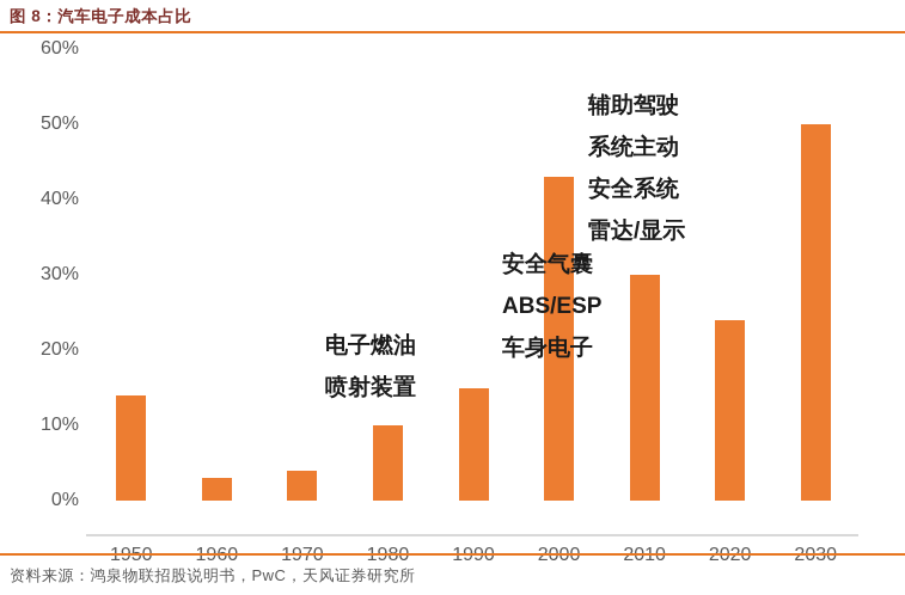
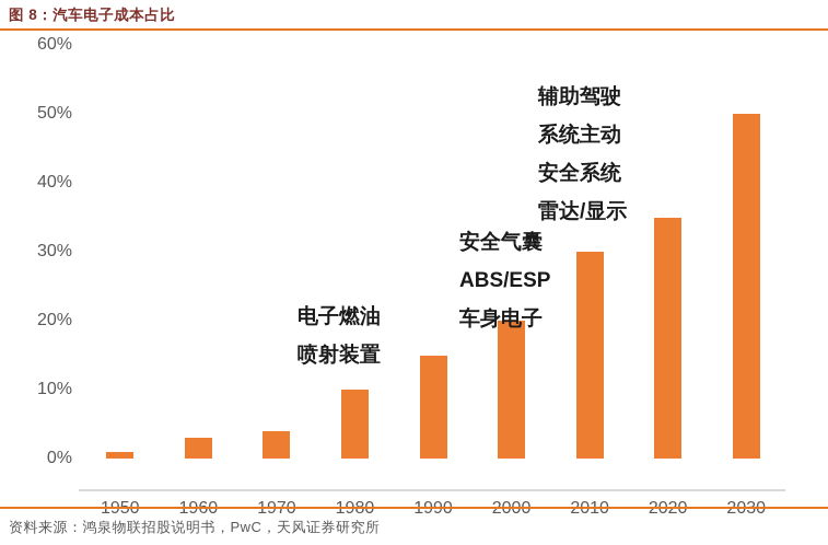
1950: 14% -> 1%
2000: 43% -> 20%
2020: 24% -> 35%
